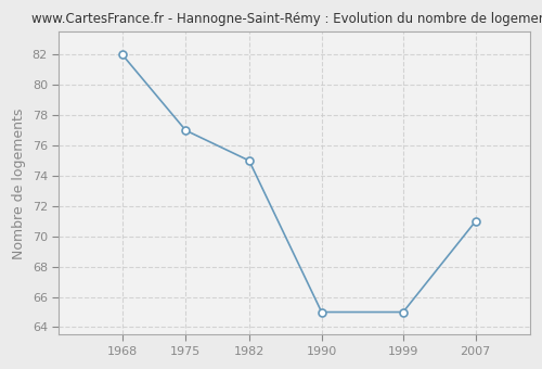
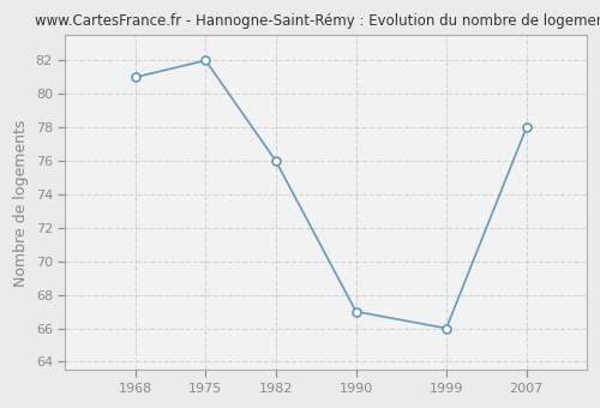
1968: 82 -> 81
1975: 77 -> 82
1982: 75 -> 76
1990: 65 -> 67
1999: 65 -> 66
2007: 71 -> 78
